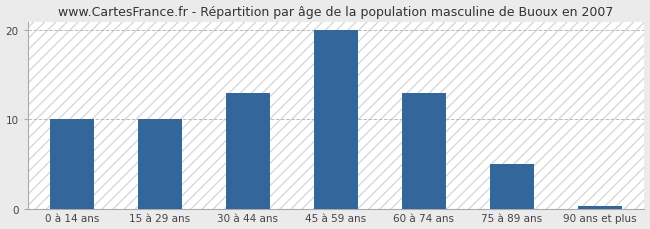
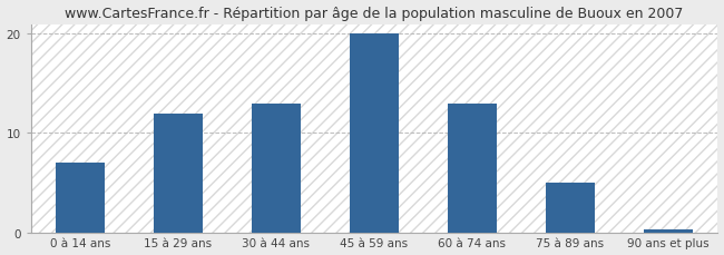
0 à 14 ans: 10.0 -> 7.0
15 à 29 ans: 10.0 -> 12.0
